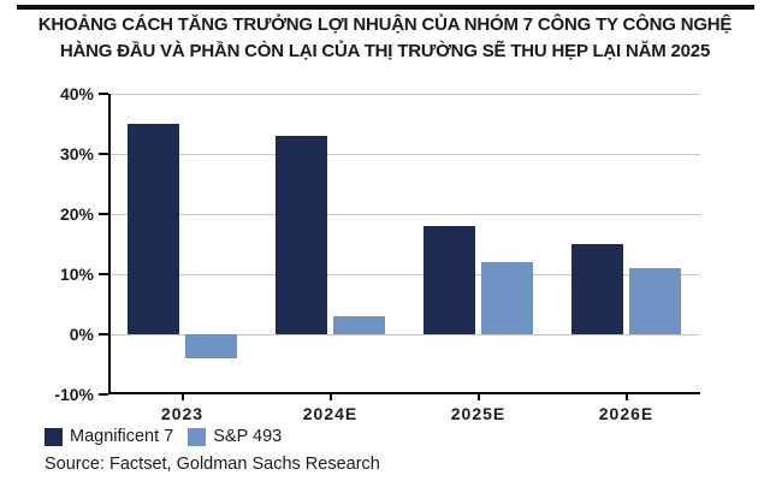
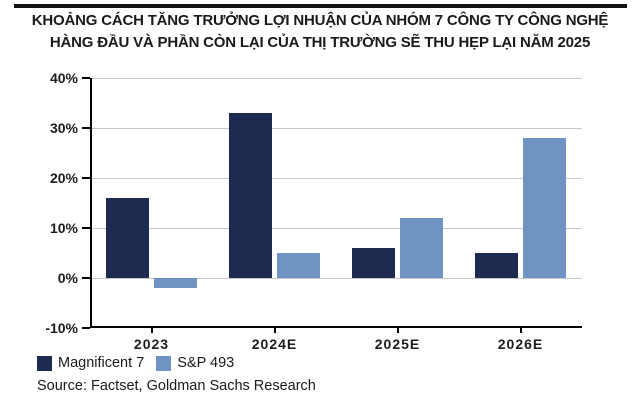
Magnificent 7/2023: 35% -> 16%
S&P 493/2023: -4% -> -2%
S&P 493/2024E: 3% -> 5%
Magnificent 7/2025E: 18% -> 6%
Magnificent 7/2026E: 15% -> 5%
S&P 493/2026E: 11% -> 28%
